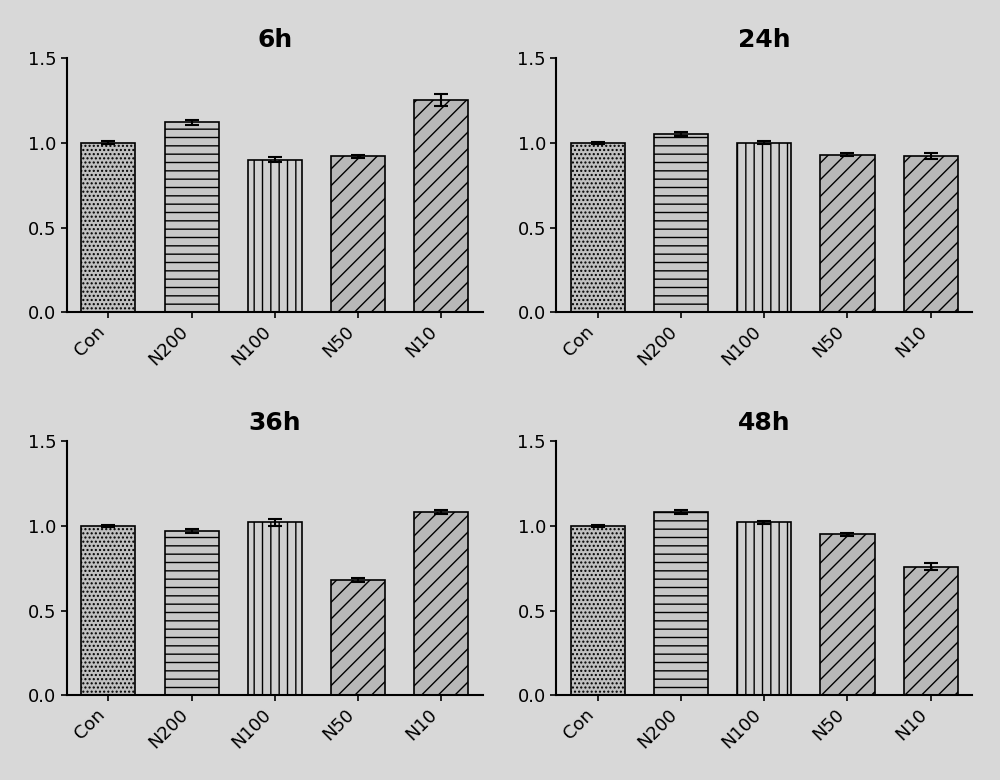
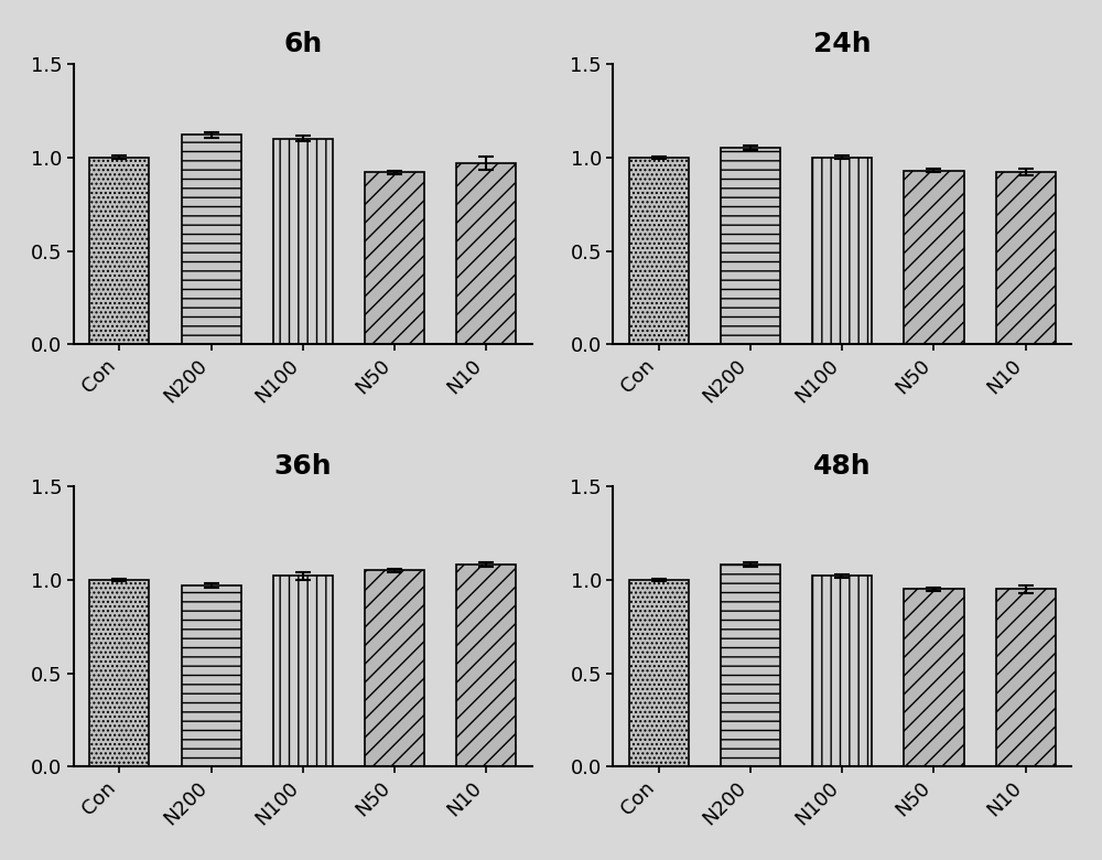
6h/N100: 0.90 -> 1.10
6h/N10: 1.25 -> 0.97
36h/N50: 0.68 -> 1.05
48h/N10: 0.76 -> 0.95
